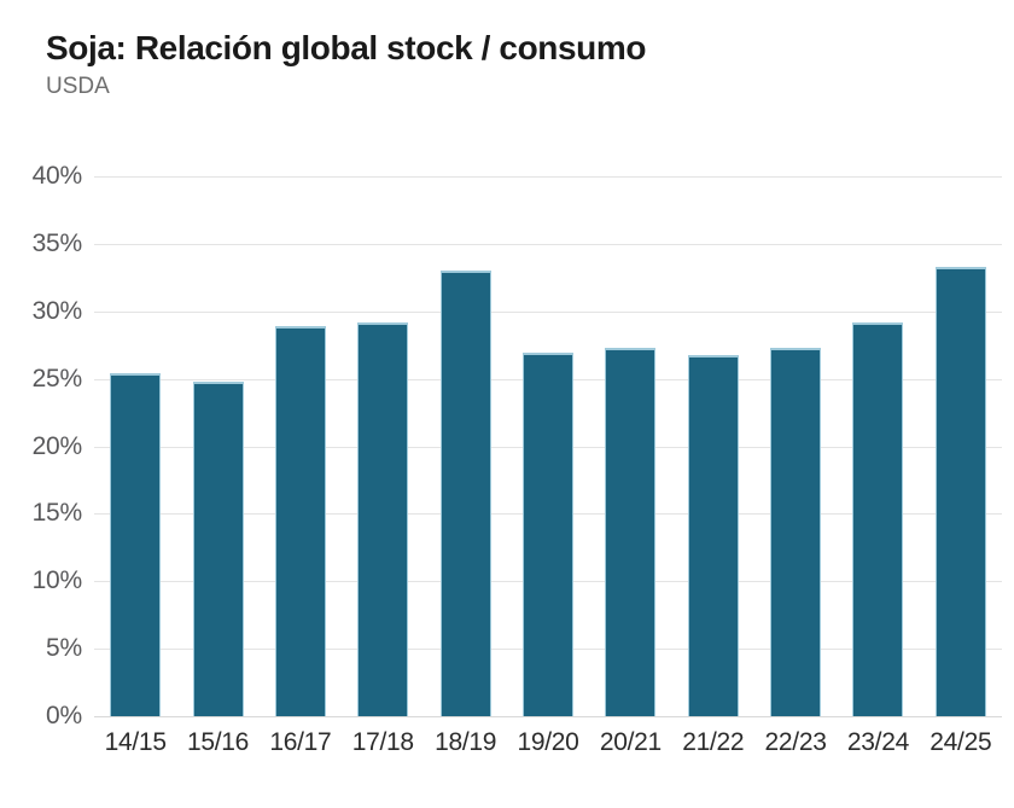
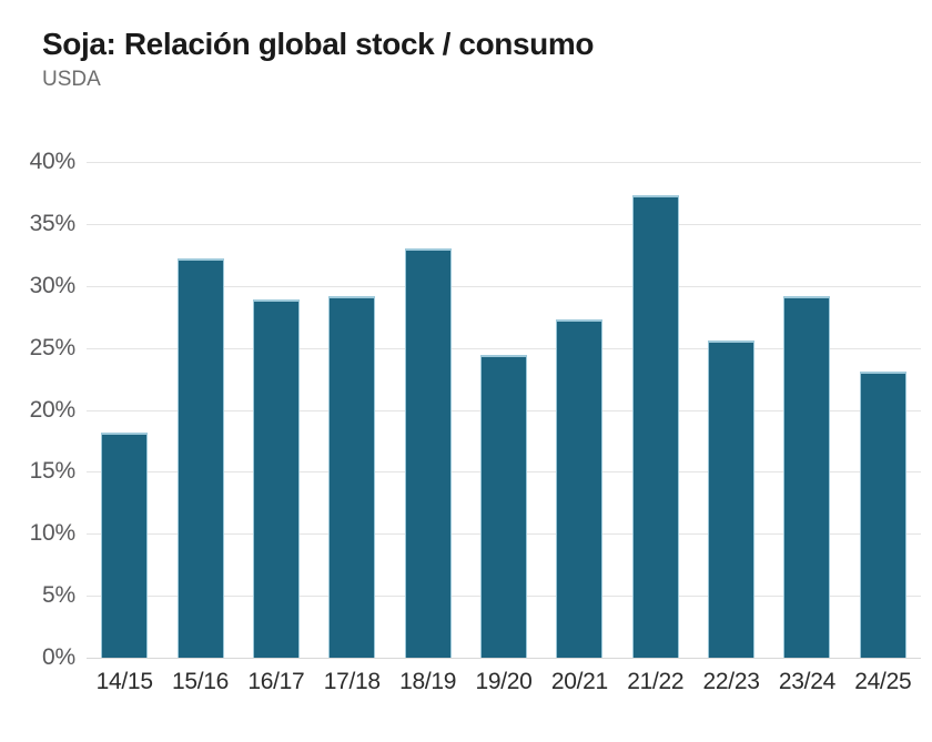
14/15: 25.4% -> 18.2%
15/16: 24.8% -> 32.2%
19/20: 26.9% -> 24.4%
21/22: 26.8% -> 37.3%
22/23: 27.3% -> 25.6%
24/25: 33.3% -> 23.1%
